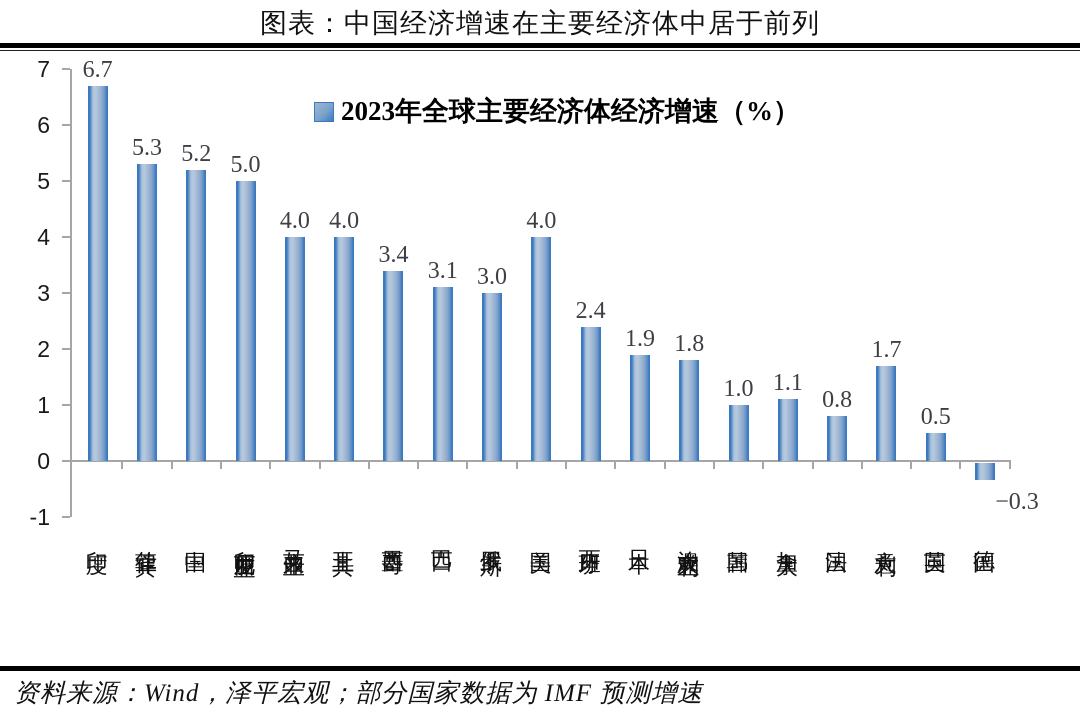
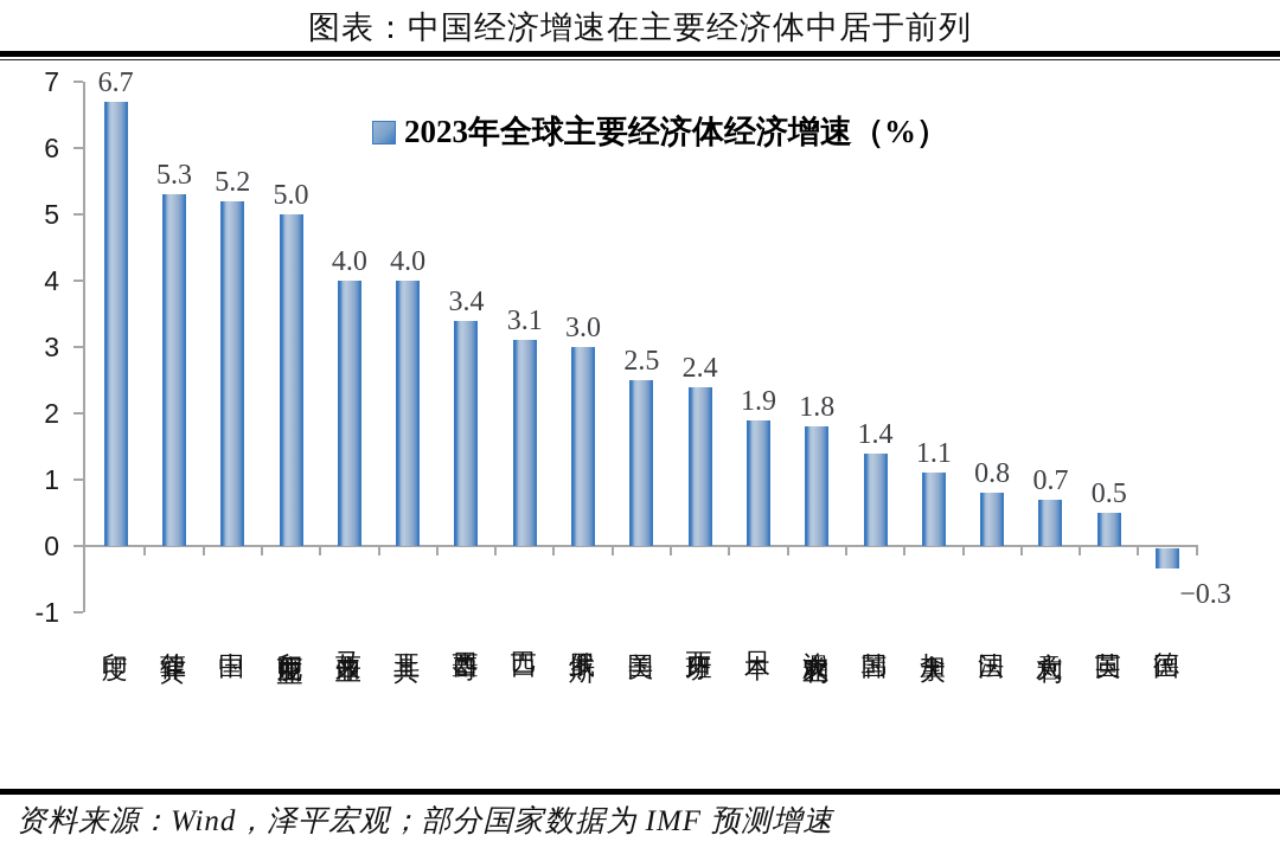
美国: 4.0 -> 2.5
韩国: 1.0 -> 1.4
意大利: 1.7 -> 0.7
